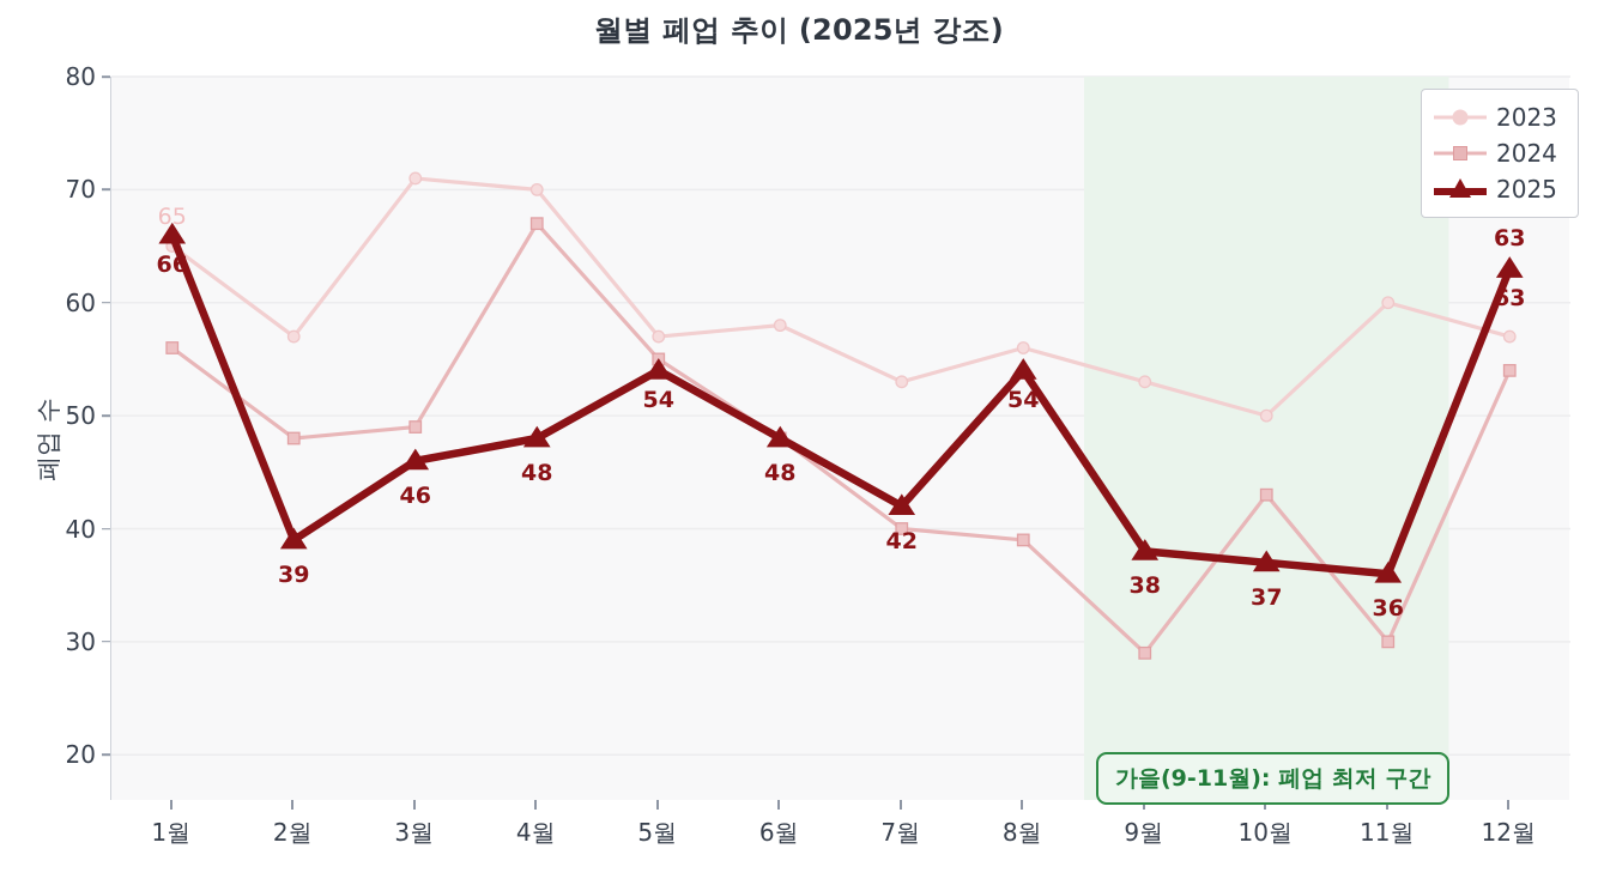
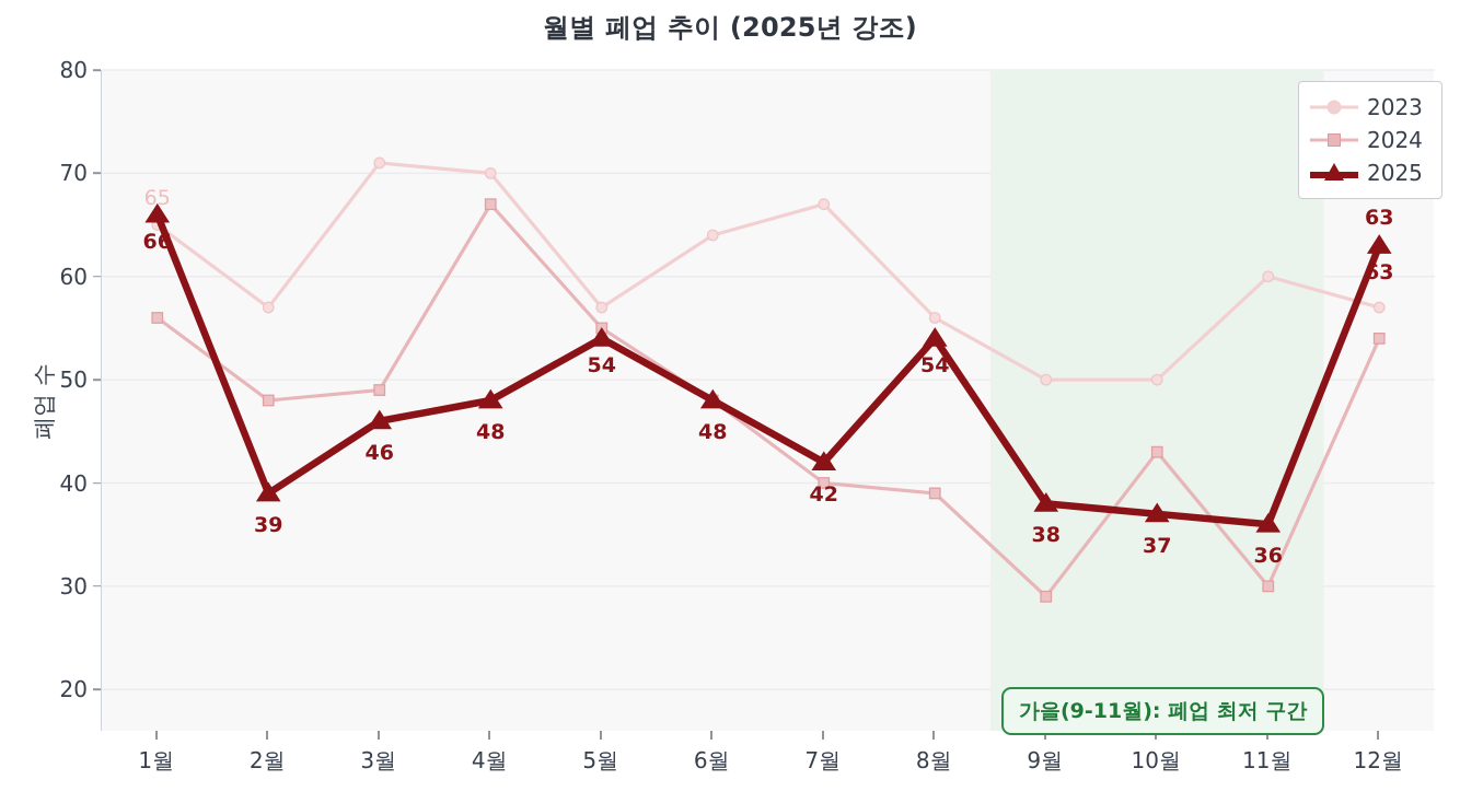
2023/6월: 58 -> 64
2023/7월: 53 -> 67
2023/9월: 53 -> 50
